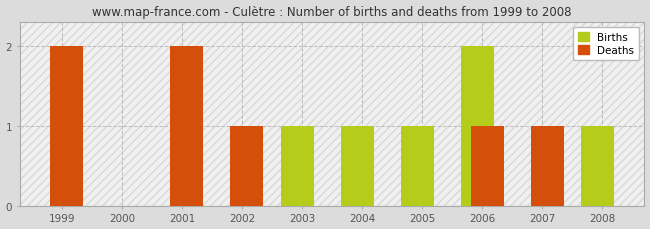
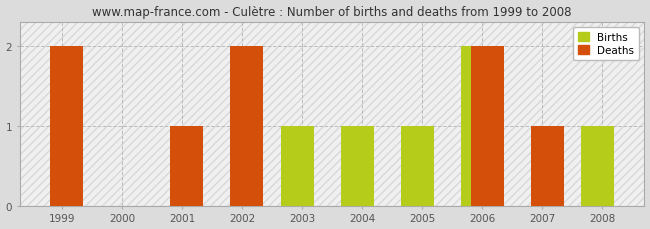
Deaths/2001: 2 -> 1
Deaths/2002: 1 -> 2
Deaths/2006: 1 -> 2
